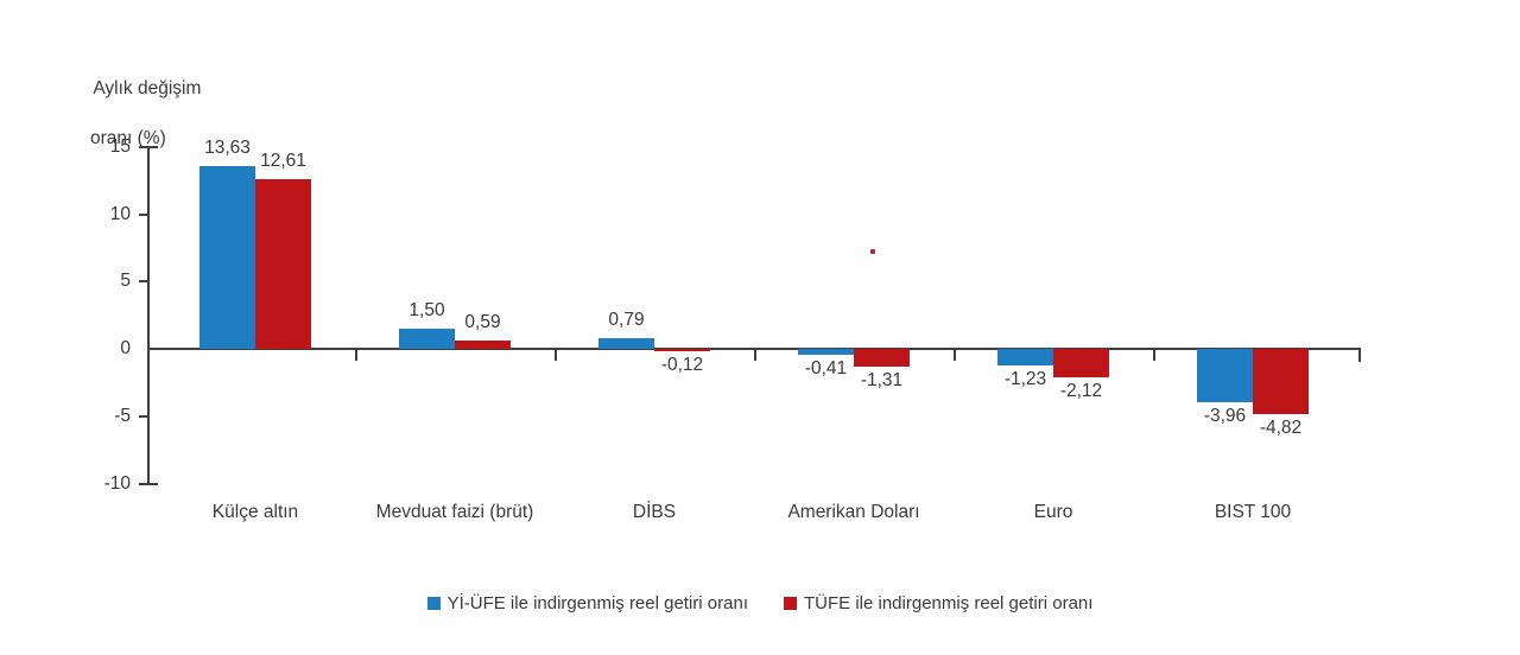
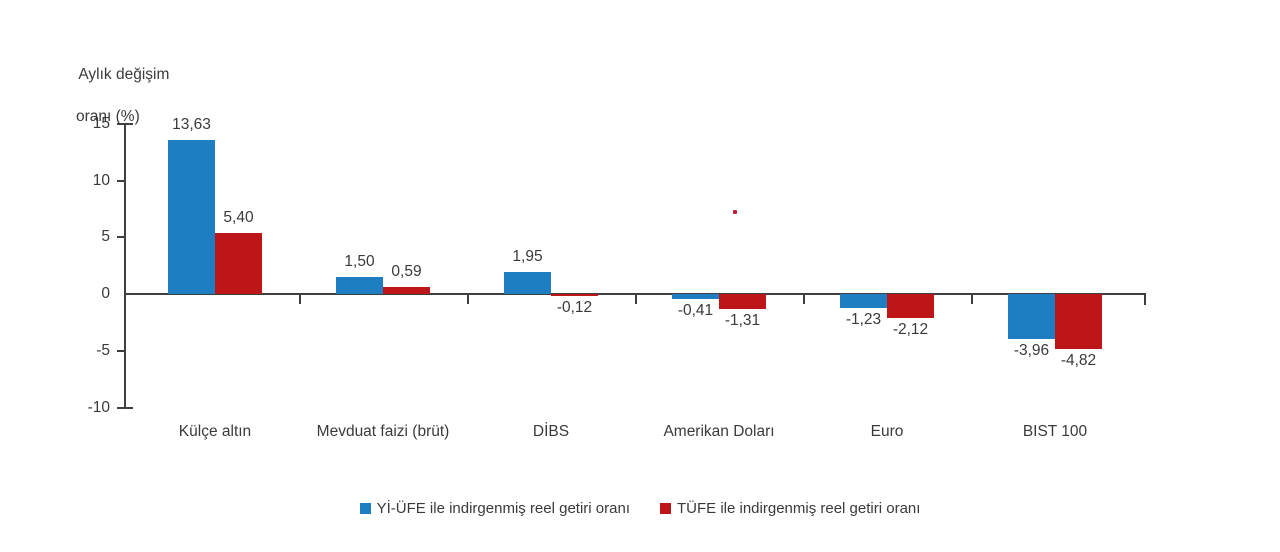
TÜFE ile indirgenmiş reel getiri oranı/Külçe altın: 12,61 -> 5,40
Yİ-ÜFE ile indirgenmiş reel getiri oranı/DİBS: 0,79 -> 1,95
